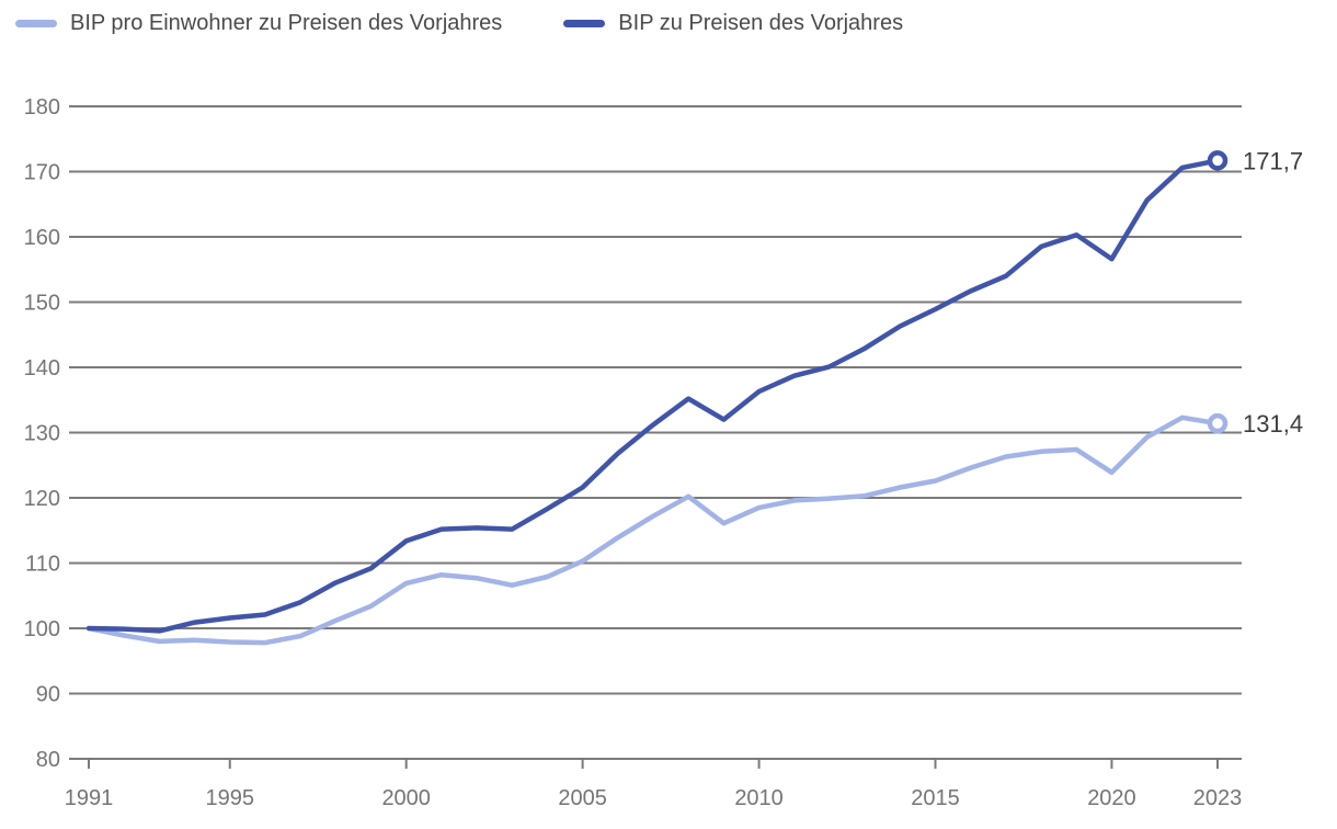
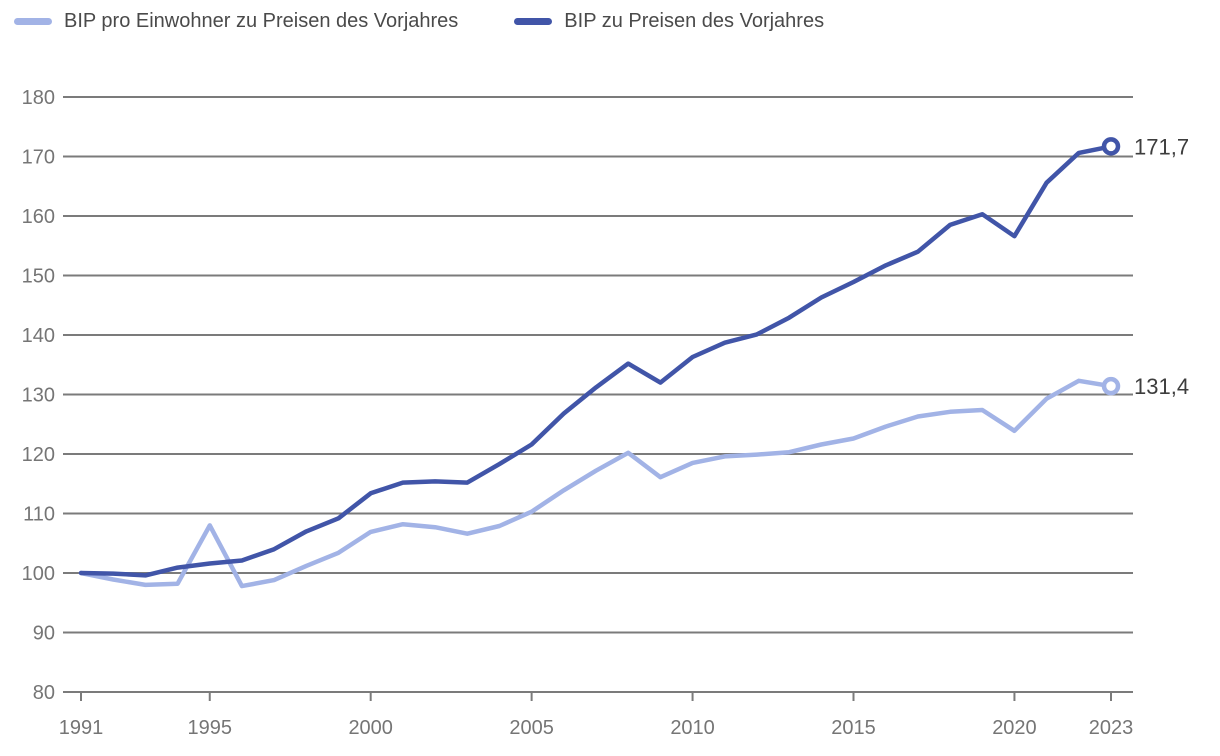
BIP pro Einwohner zu Preisen des Vorjahres/1995: 98 -> 108
